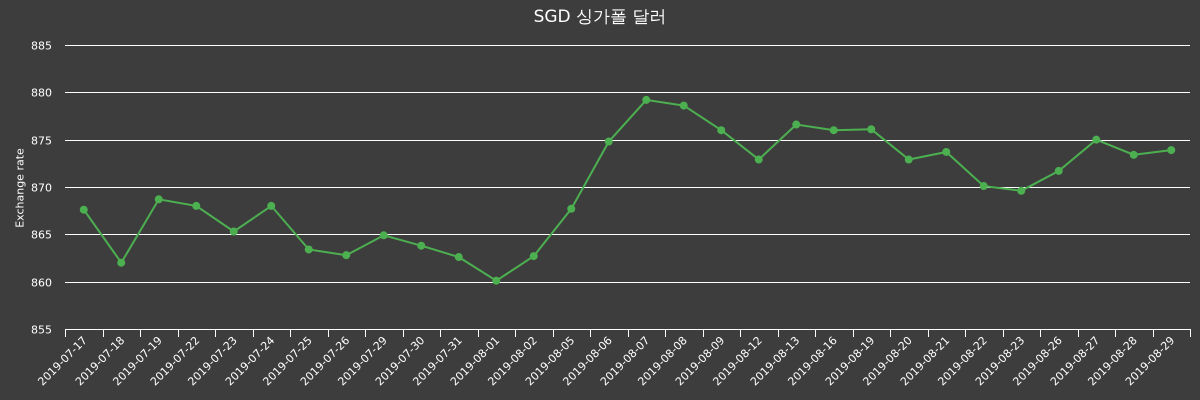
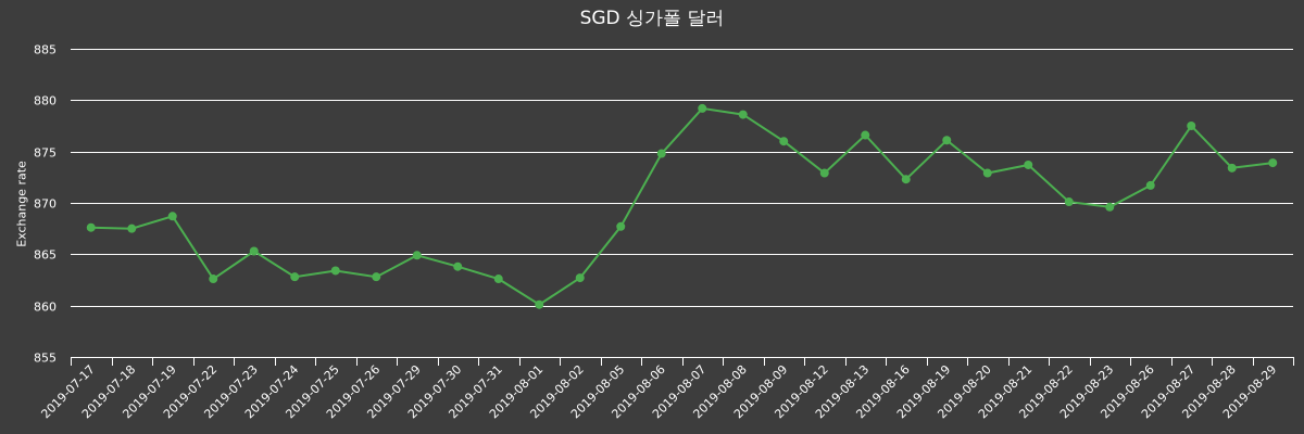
2019-07-18: 862 -> 868
2019-07-22: 868 -> 863
2019-07-24: 868 -> 863
2019-08-16: 876 -> 872
2019-08-27: 875 -> 878
